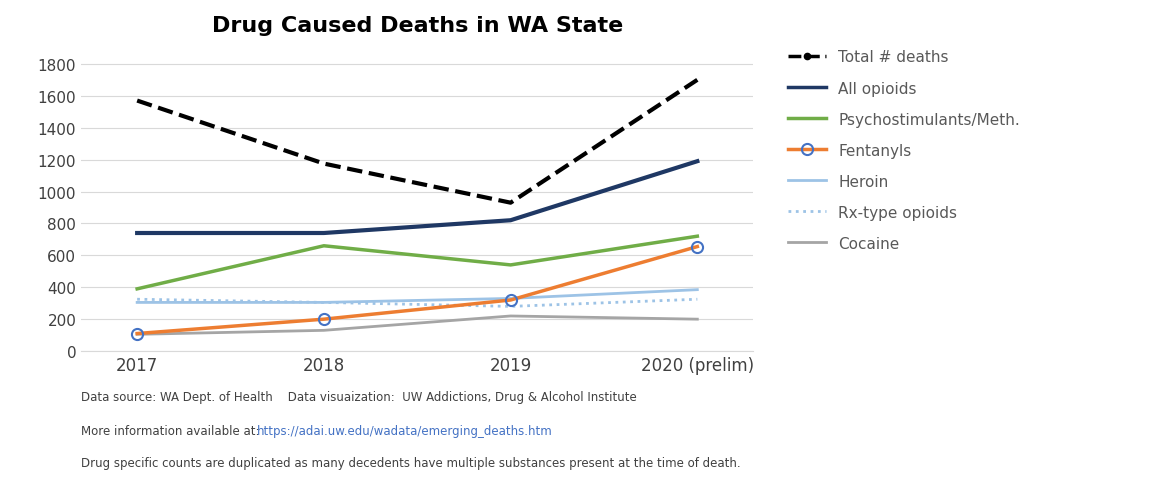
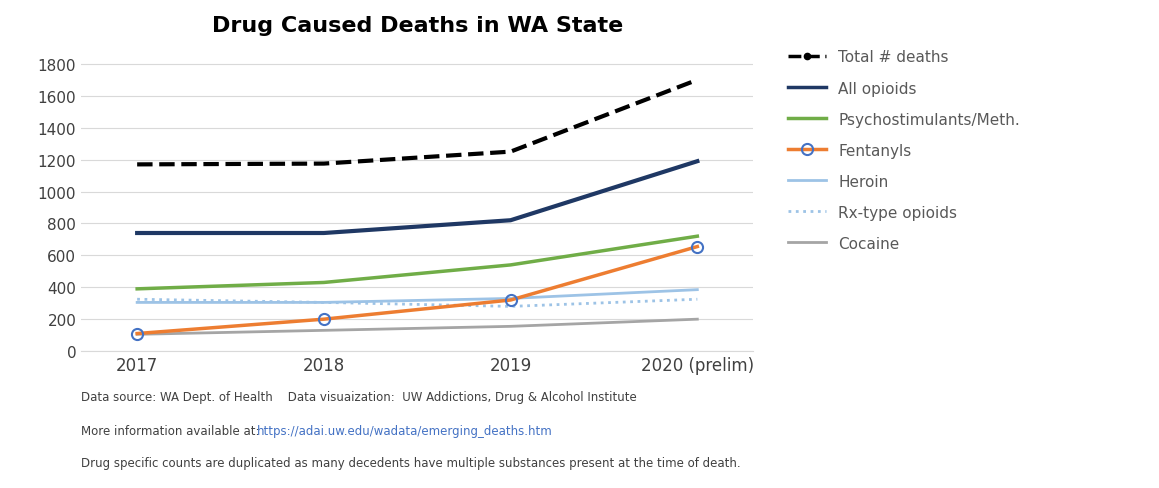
Total # deaths/2017: 1570 -> 1170
Psychostimulants/Meth./2018: 660 -> 430
Total # deaths/2019: 930 -> 1250
Cocaine/2019: 220 -> 160
